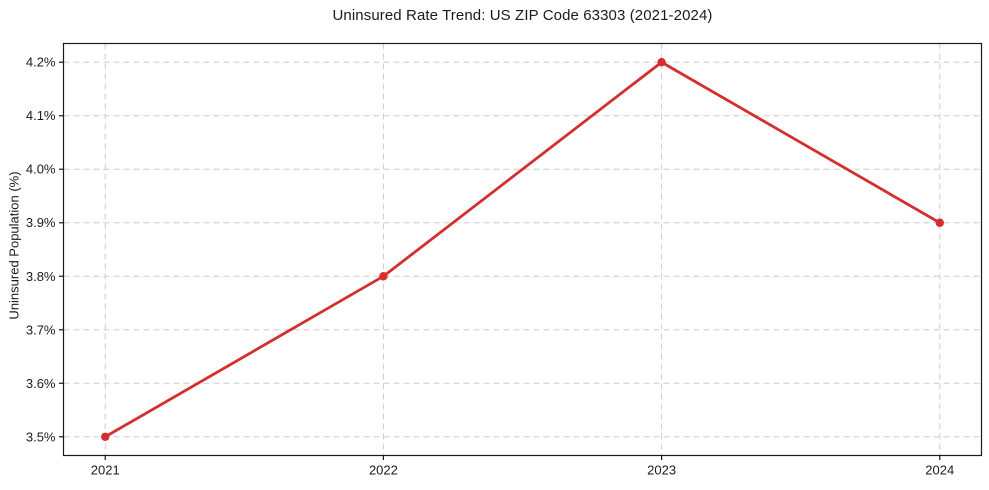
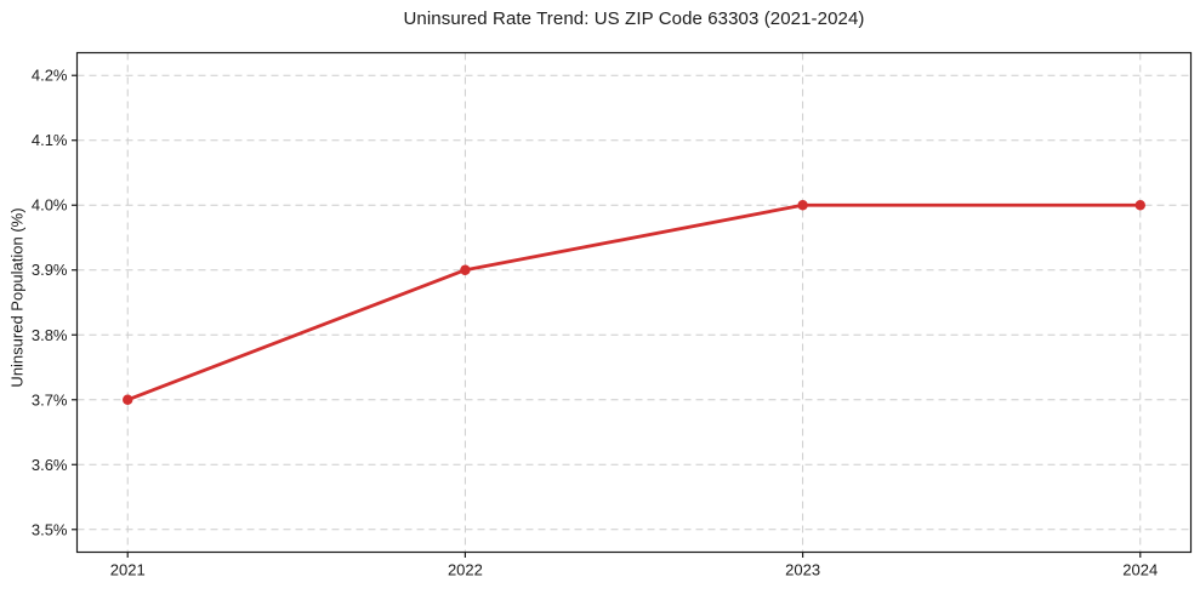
2021: 3.5% -> 3.7%
2022: 3.8% -> 3.9%
2023: 4.2% -> 4.0%
2024: 3.9% -> 4.0%
